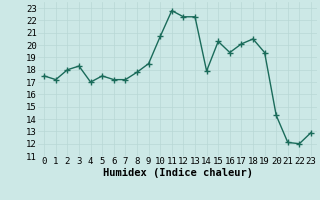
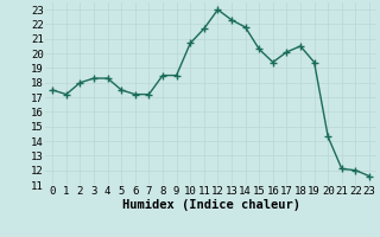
4: 17.0 -> 18.3
8: 17.8 -> 18.5
11: 22.8 -> 21.7
12: 22.3 -> 23.0
14: 17.9 -> 21.8
23: 12.9 -> 11.6
